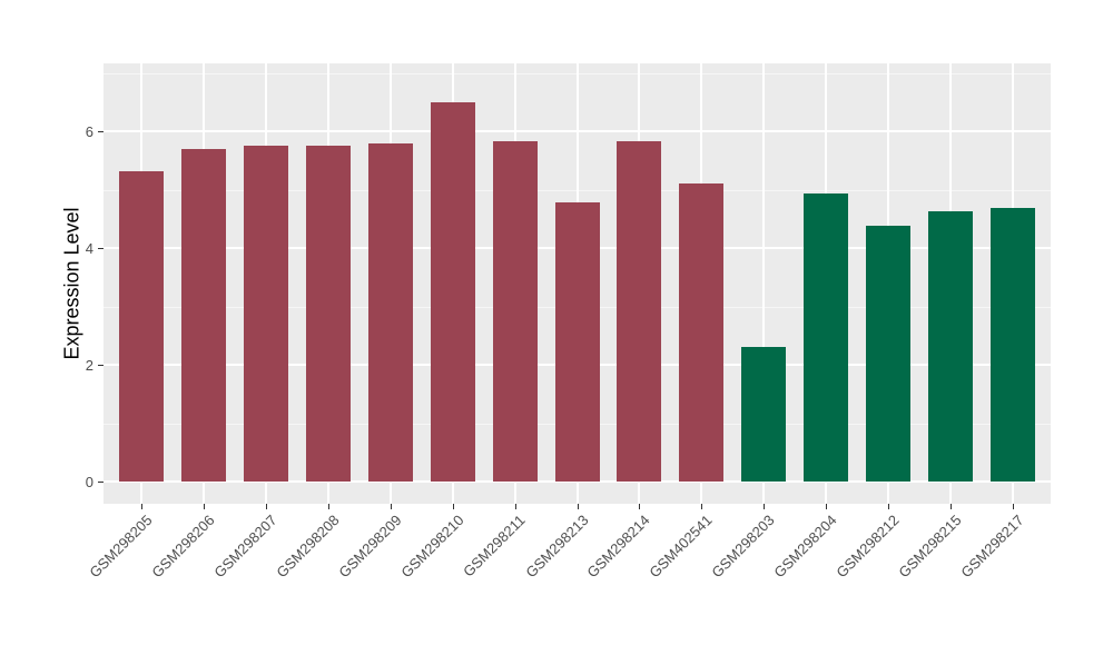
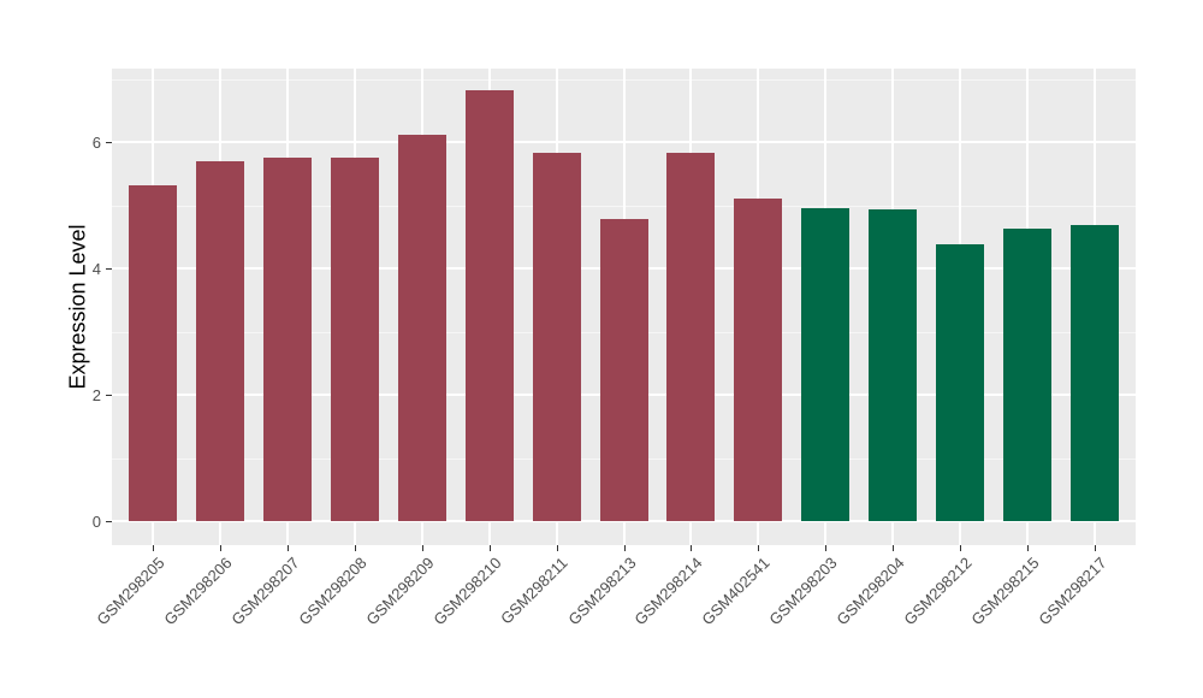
GSM298209: 5.8 -> 6.1
GSM298210: 6.5 -> 6.8
GSM298203: 2.3 -> 5.0
